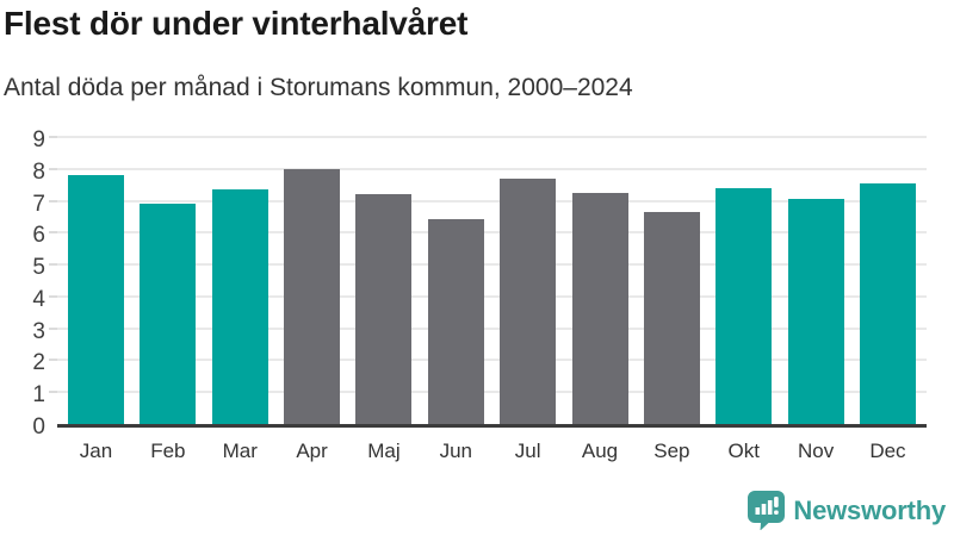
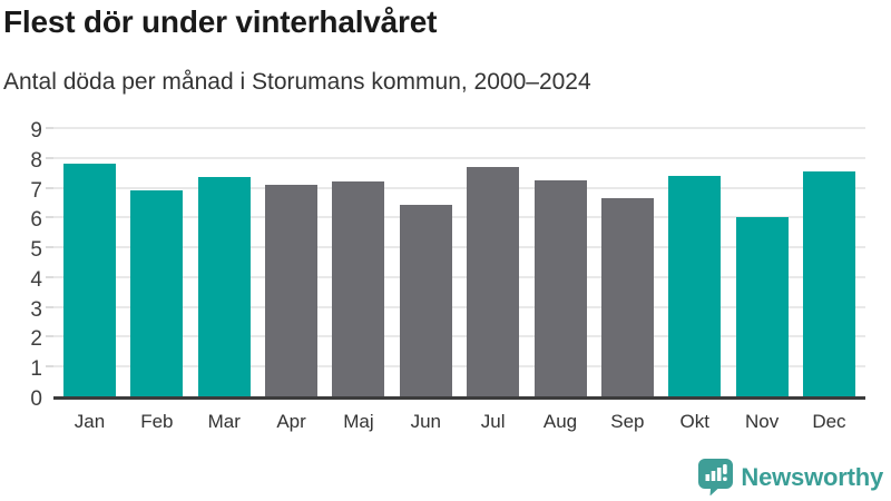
Apr: 8.1 -> 7.2
Nov: 7.2 -> 6.1
